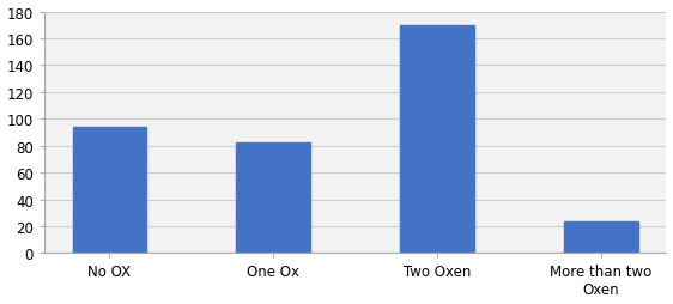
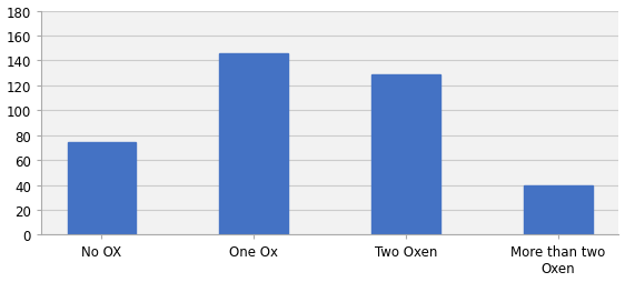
No OX: 94 -> 74
One Ox: 82 -> 146
Two Oxen: 170 -> 129
More than two Oxen: 24 -> 40
